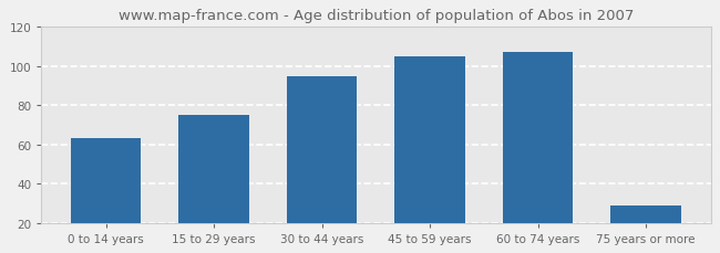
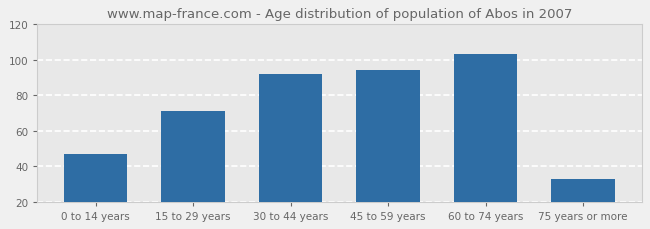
0 to 14 years: 63 -> 47
15 to 29 years: 75 -> 71
30 to 44 years: 95 -> 92
45 to 59 years: 105 -> 94
60 to 74 years: 107 -> 103
75 years or more: 29 -> 33
